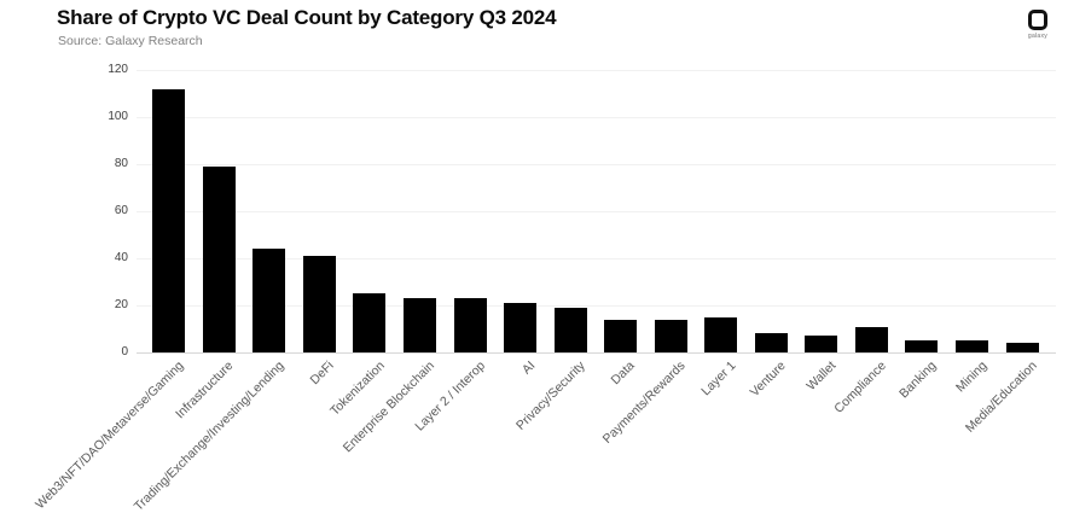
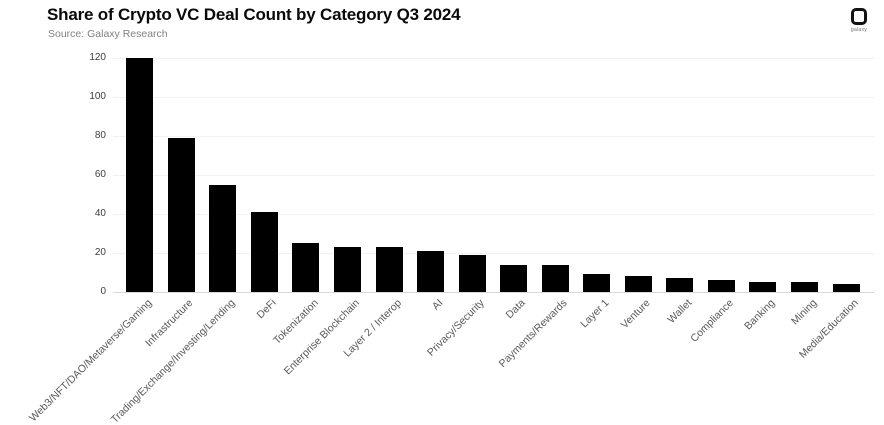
Web3/NFT/DAO/Metaverse/Gaming: 112 -> 120
Trading/Exchange/Investing/Lending: 44 -> 55
Layer 1: 15 -> 9
Compliance: 11 -> 6
